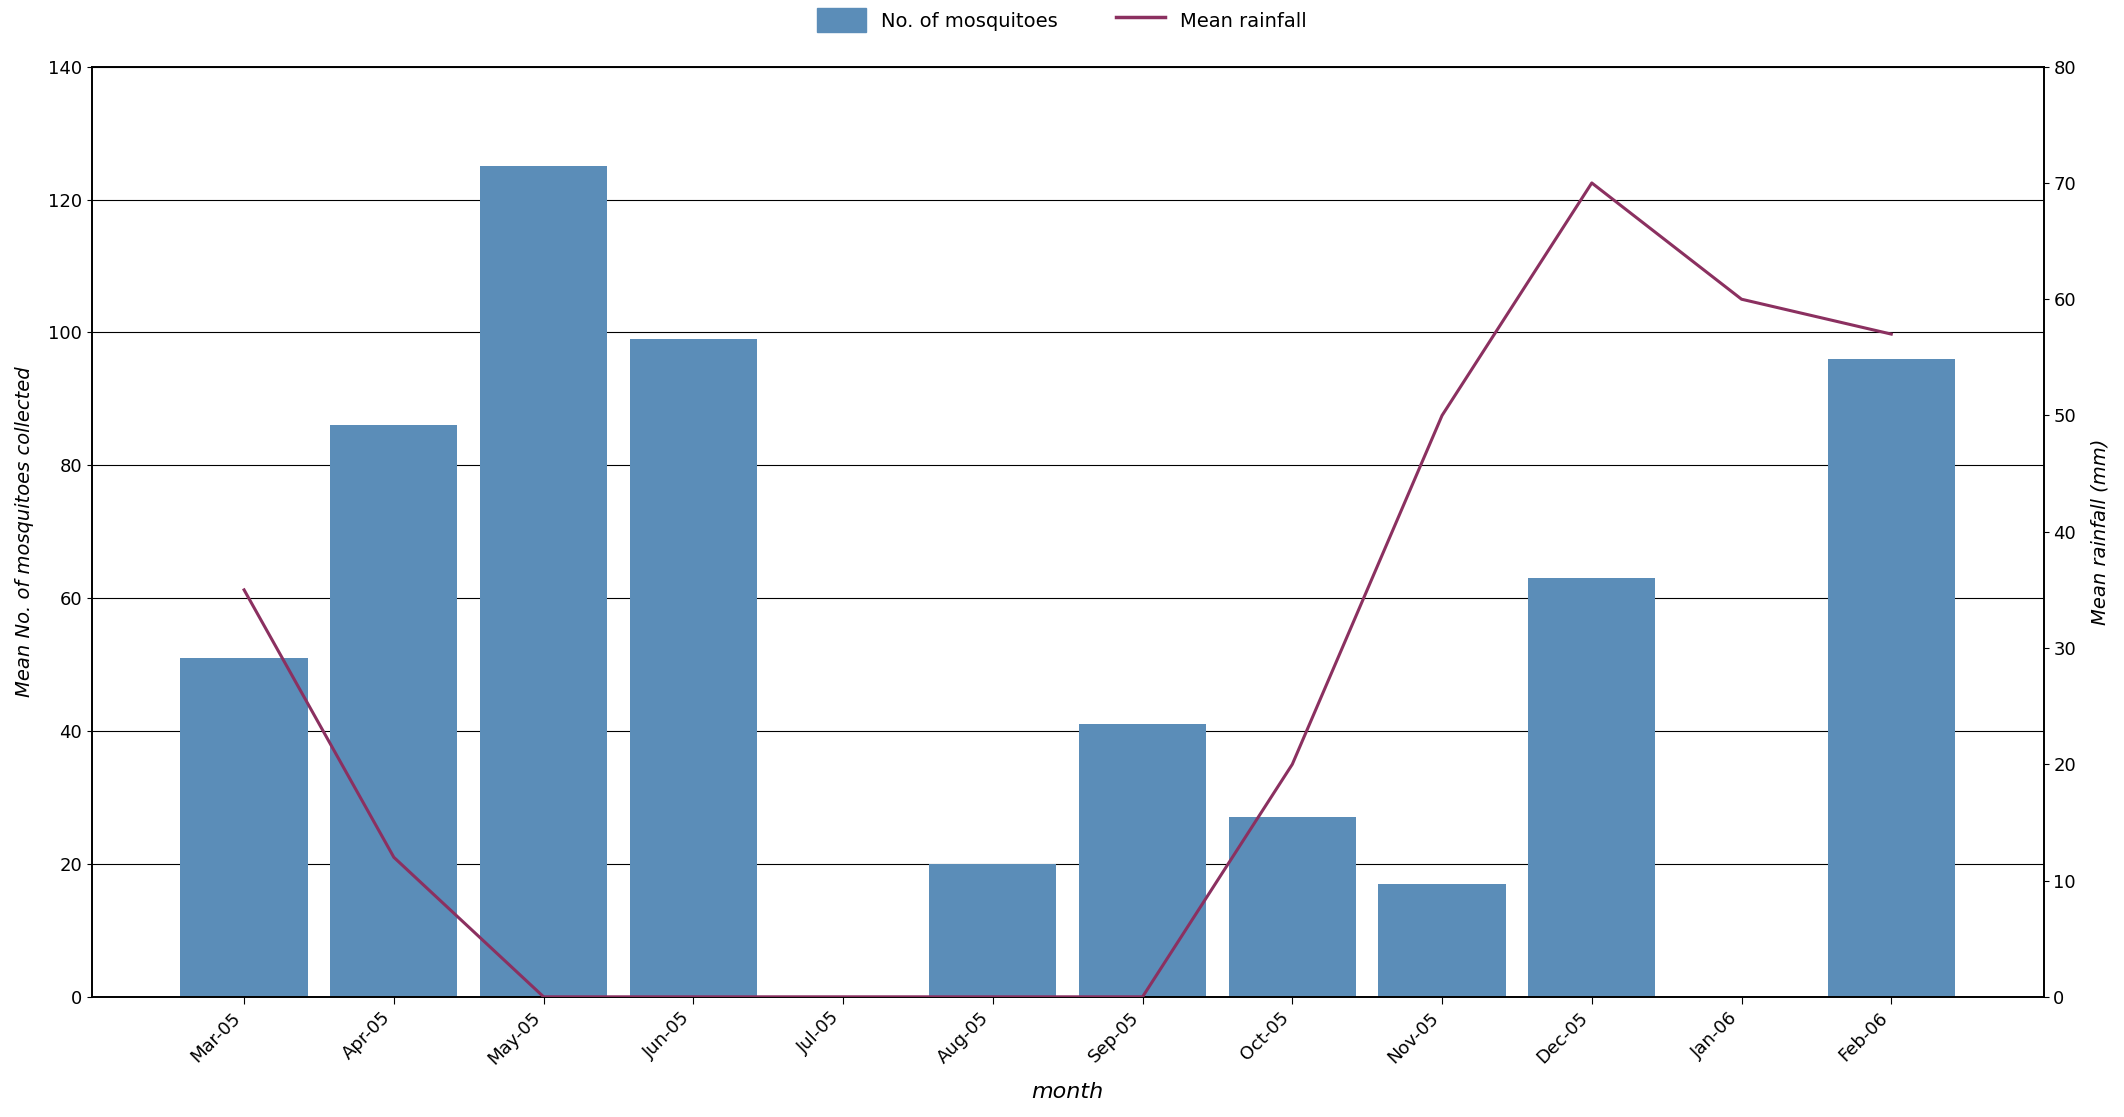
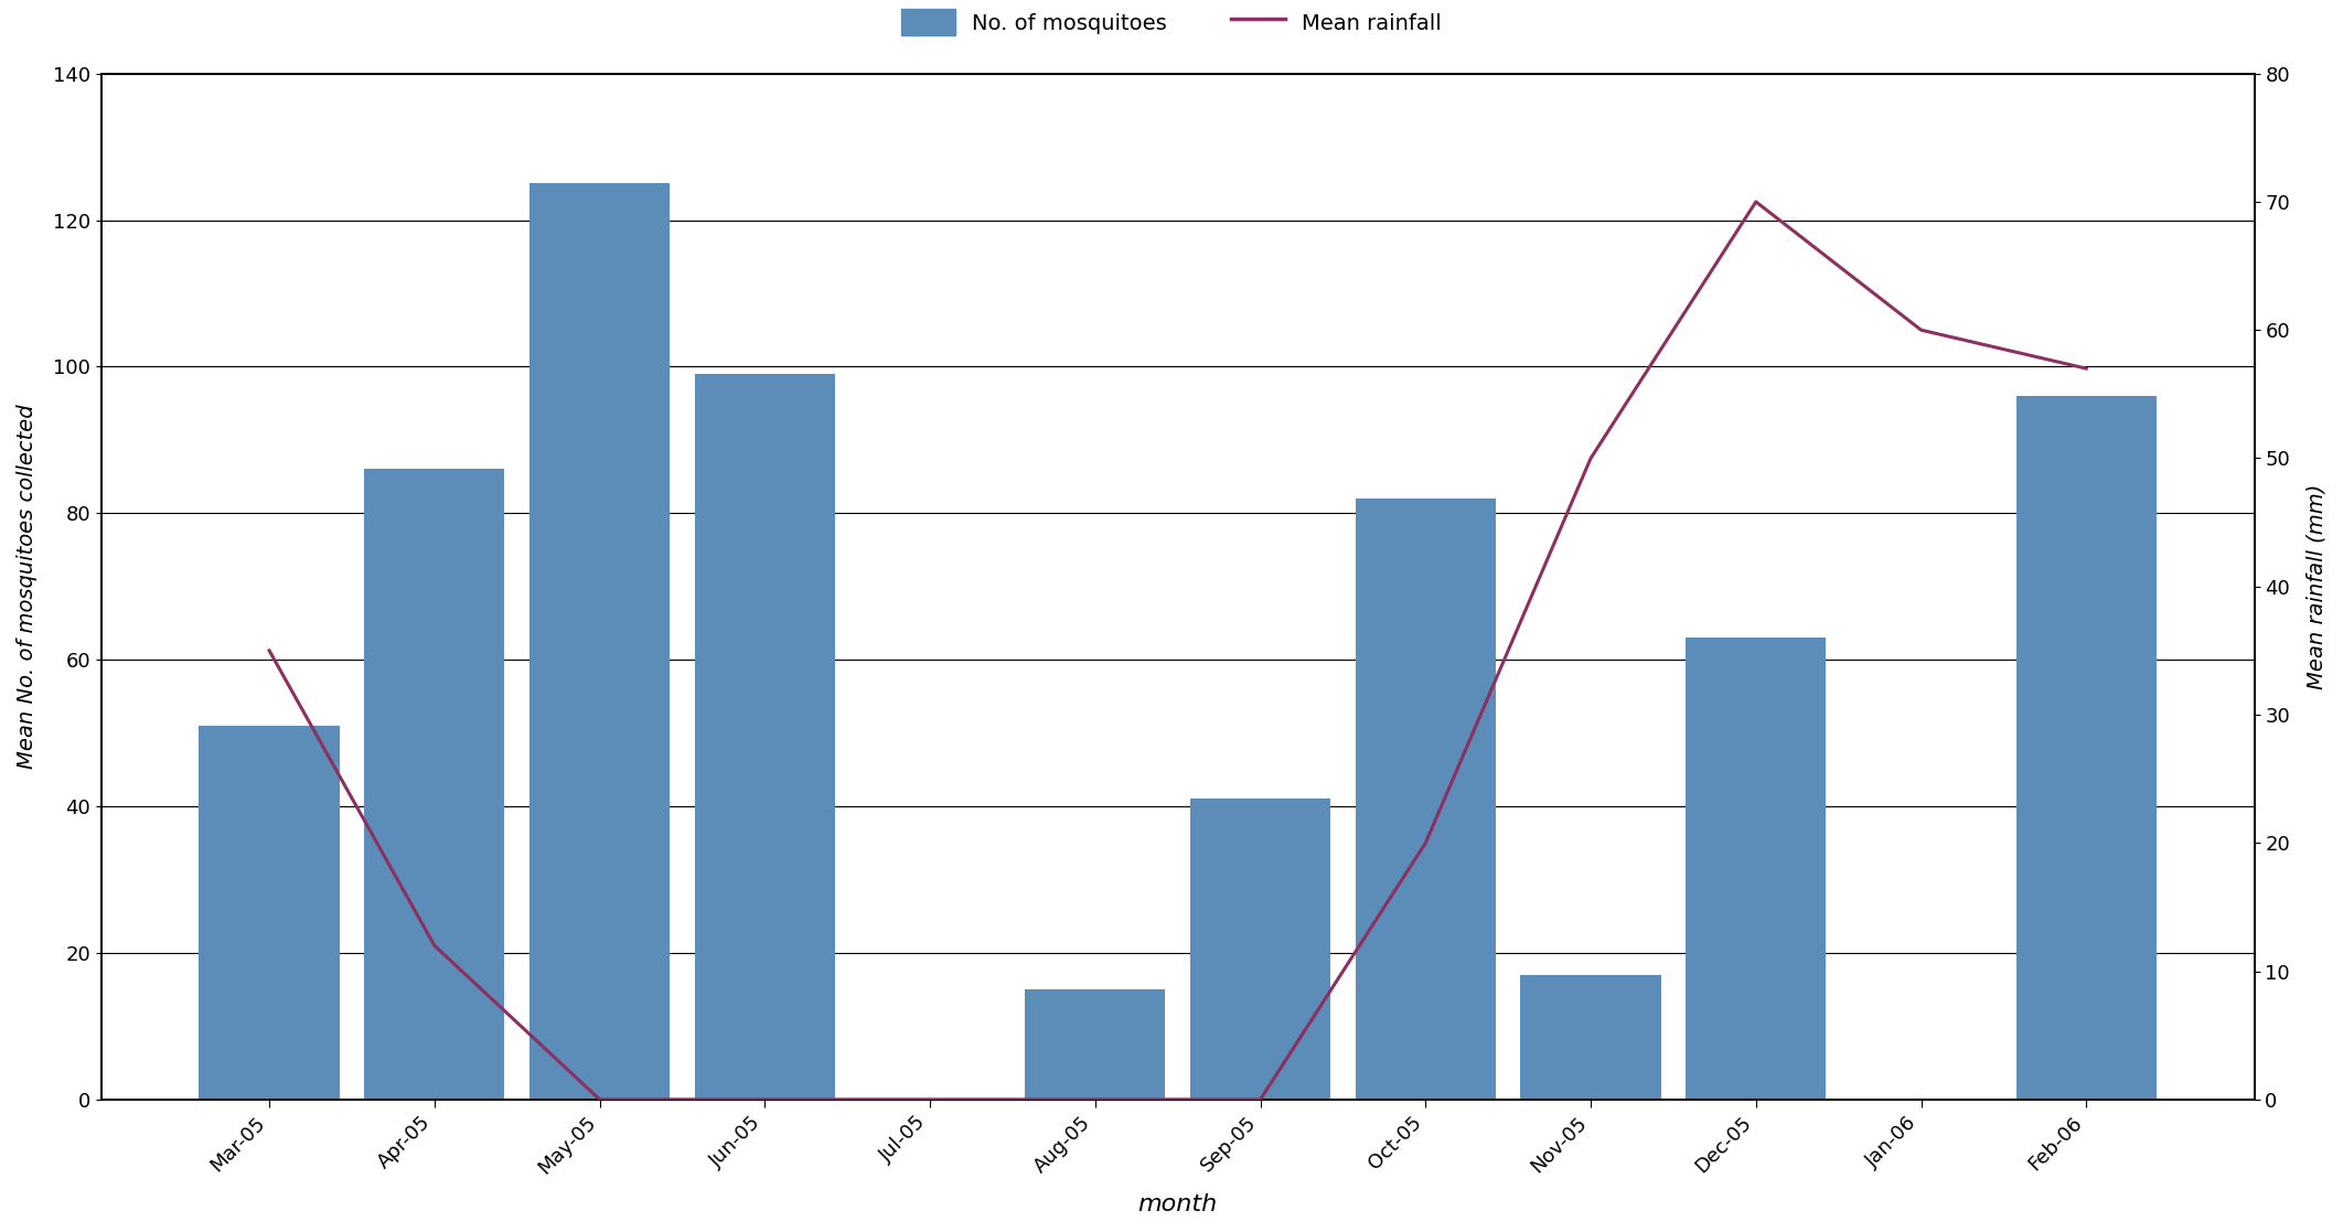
No. of mosquitoes/Aug-05: 20 -> 15
No. of mosquitoes/Oct-05: 27 -> 82
